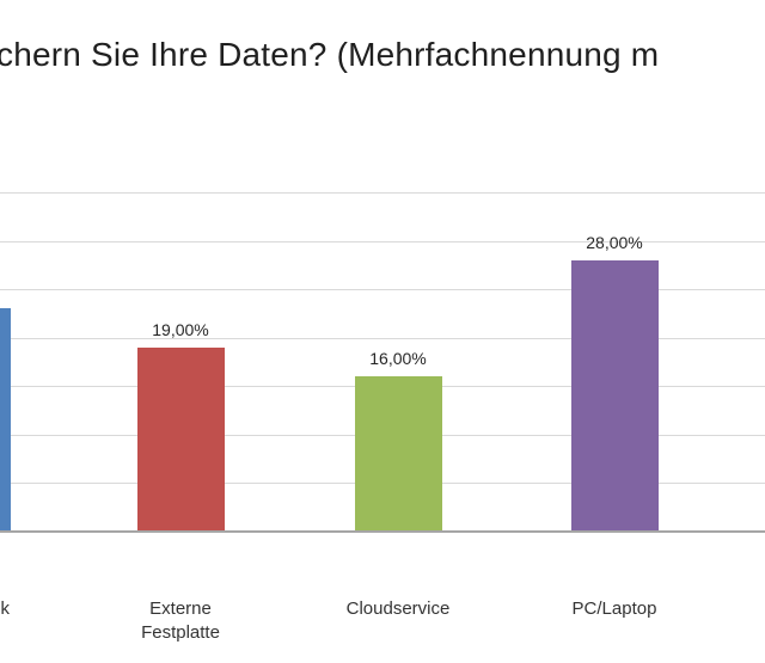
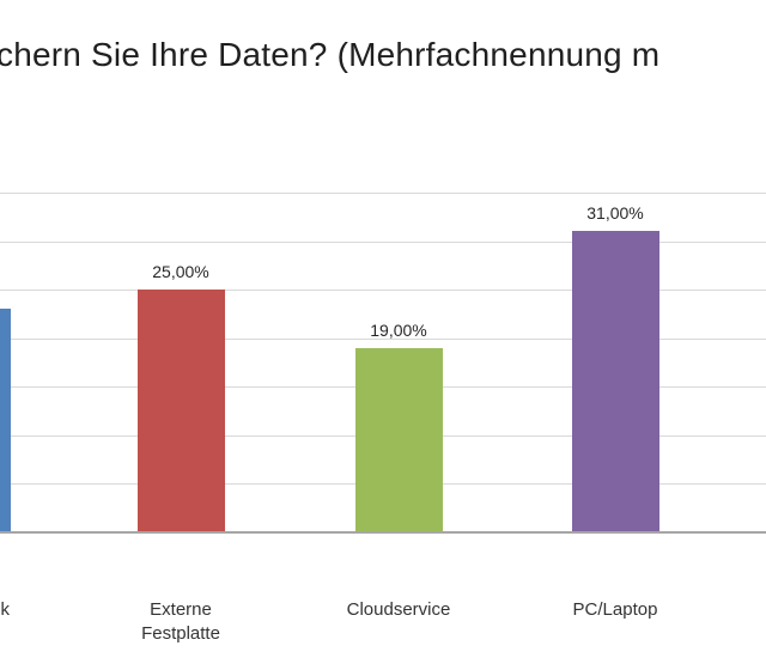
Externe Festplatte: 19,00% -> 25,00%
Cloudservice: 16,00% -> 19,00%
PC/Laptop: 28,00% -> 31,00%
